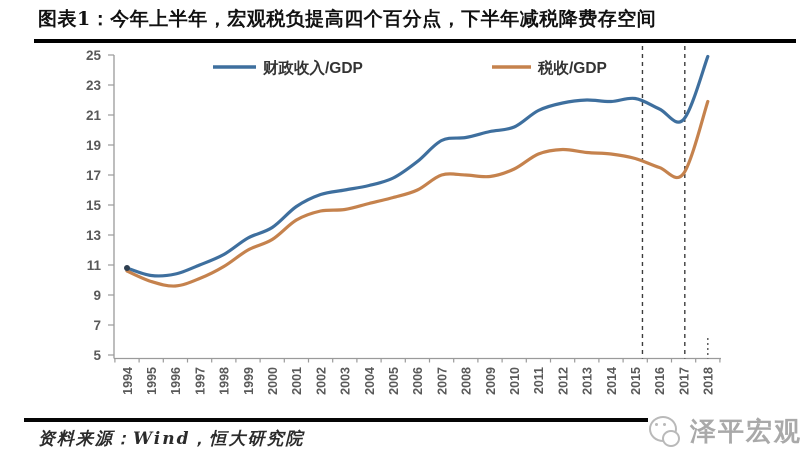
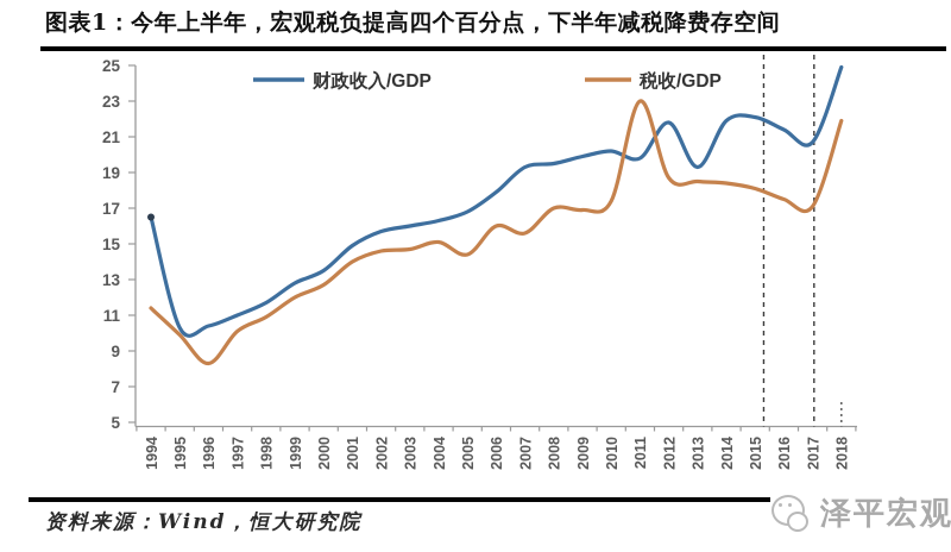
财政收入/GDP/1994: 10.8 -> 16.5
税收/GDP/1994: 10.6 -> 11.4
税收/GDP/1996: 9.6 -> 8.3
税收/GDP/2005: 15.5 -> 14.4
税收/GDP/2007: 17.0 -> 15.6
财政收入/GDP/2011: 21.3 -> 19.8
税收/GDP/2011: 18.4 -> 23.0
财政收入/GDP/2013: 22.0 -> 19.3
